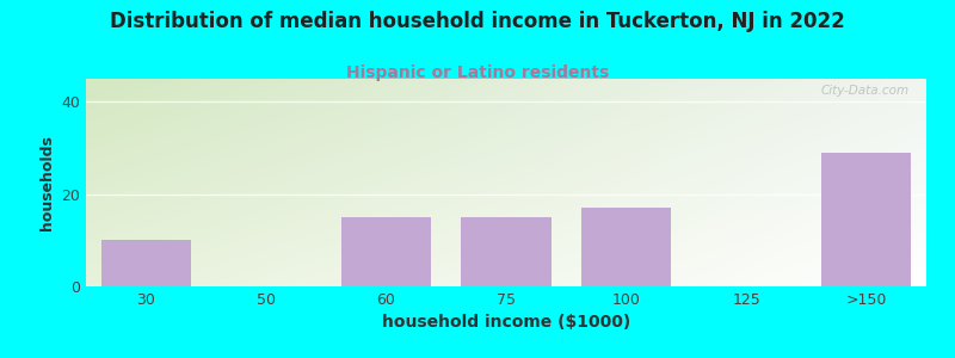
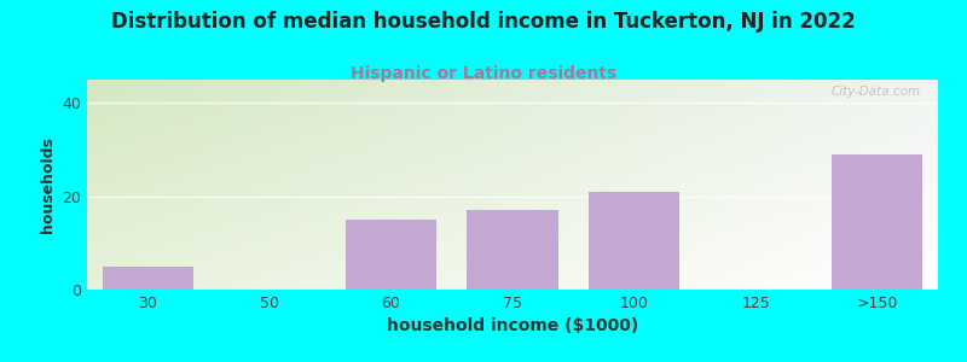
30: 10 -> 5
75: 15 -> 17
100: 17 -> 21
